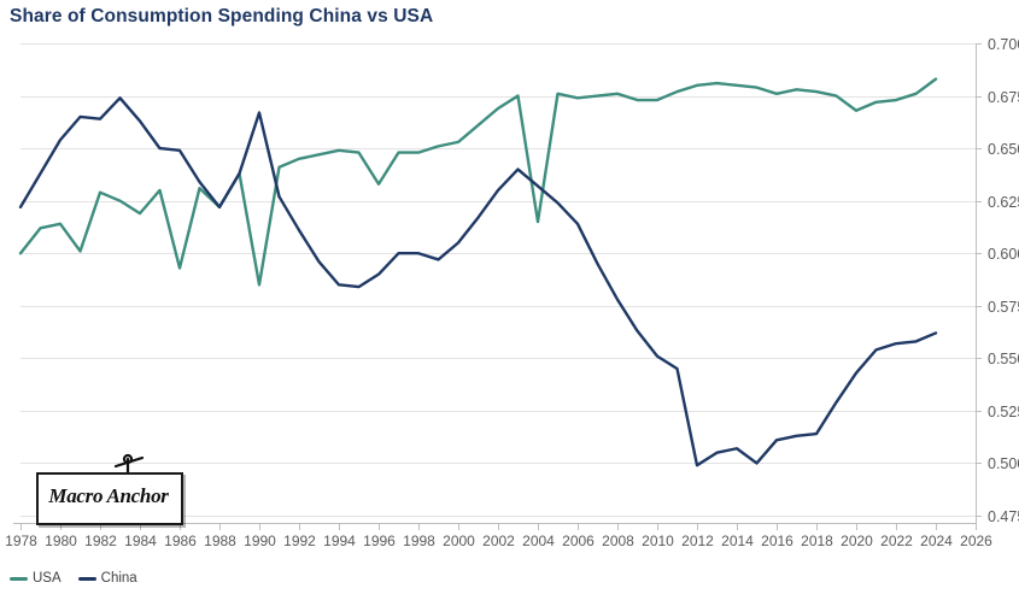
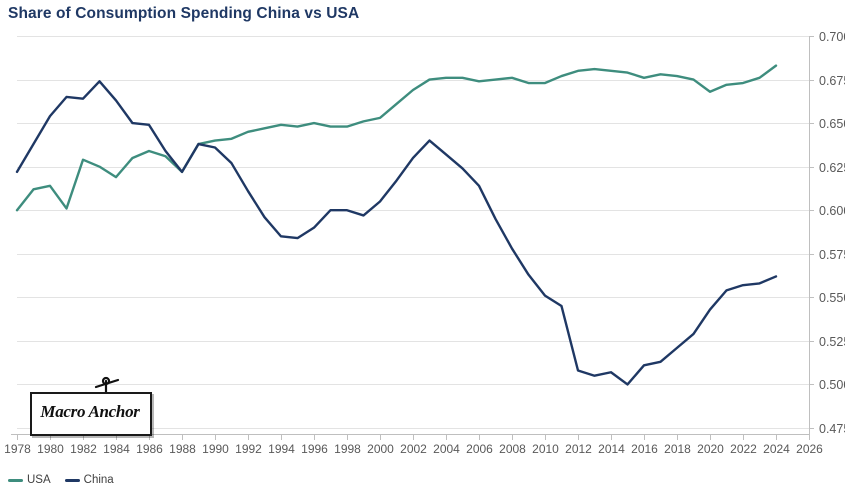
USA/1986: 0.593 -> 0.634
USA/1990: 0.585 -> 0.640
China/1990: 0.667 -> 0.636
USA/1996: 0.633 -> 0.650
USA/2004: 0.615 -> 0.676
China/2012: 0.499 -> 0.508
China/2018: 0.514 -> 0.521
